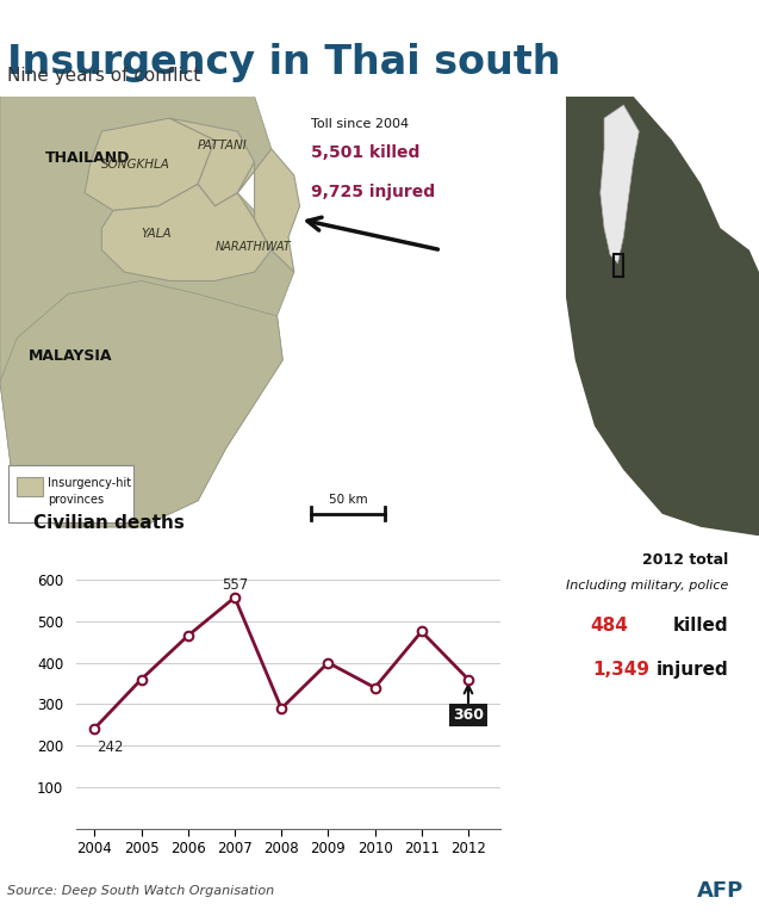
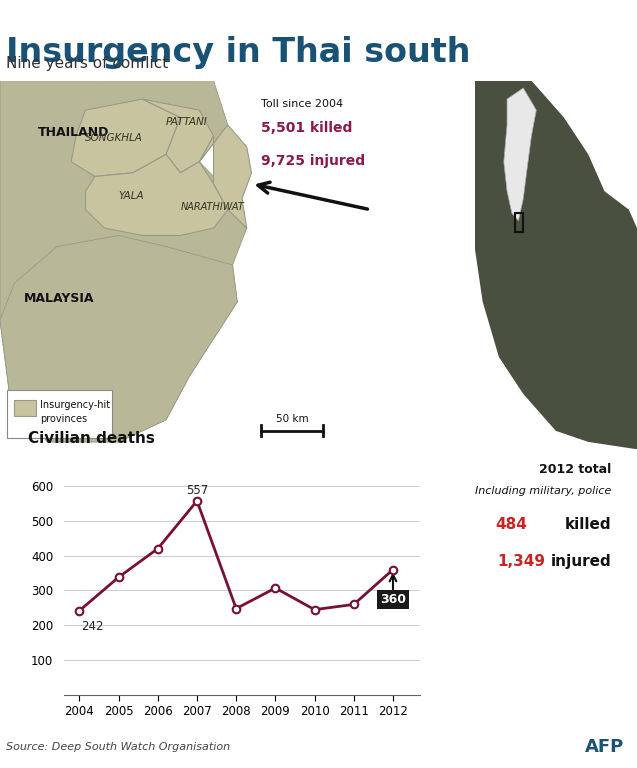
2005: 360 -> 338
2006: 465 -> 420
2008: 290 -> 248
2009: 400 -> 307
2010: 340 -> 245
2011: 475 -> 260
